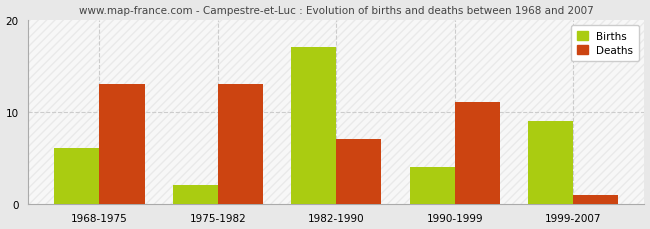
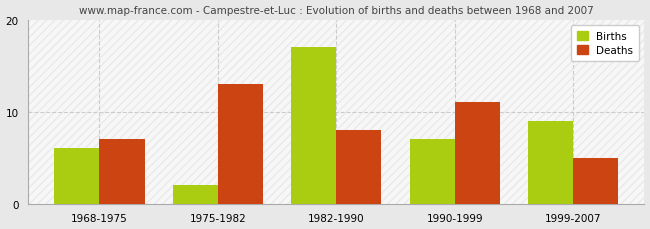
Deaths/1968-1975: 13 -> 7
Deaths/1982-1990: 7 -> 8
Births/1990-1999: 4 -> 7
Deaths/1999-2007: 1 -> 5
